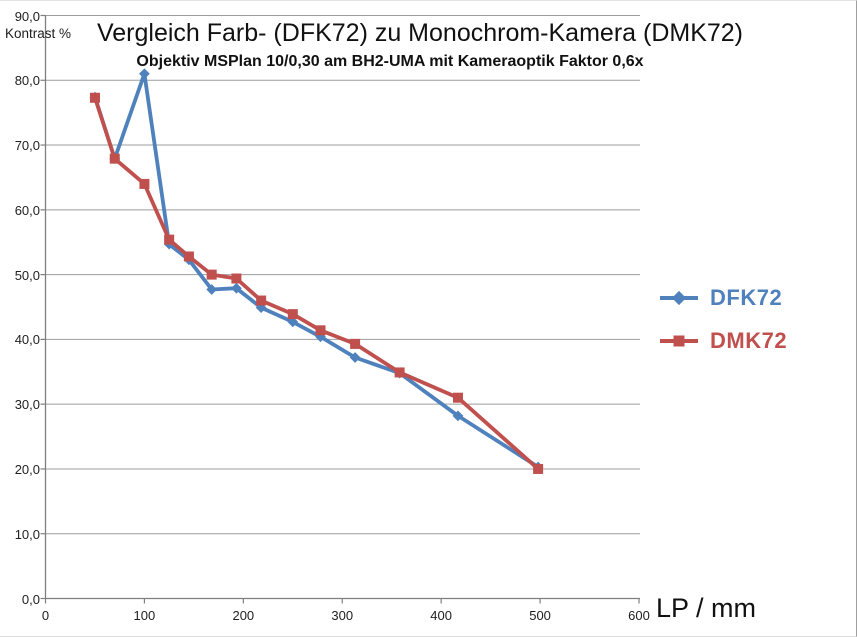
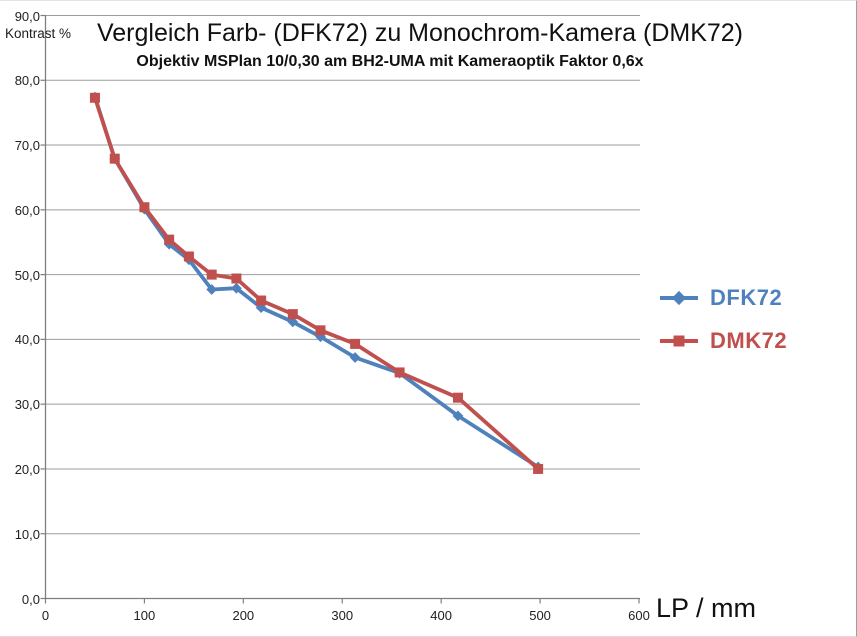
DFK72/100: 81 -> 60
DMK72/100: 64 -> 60
